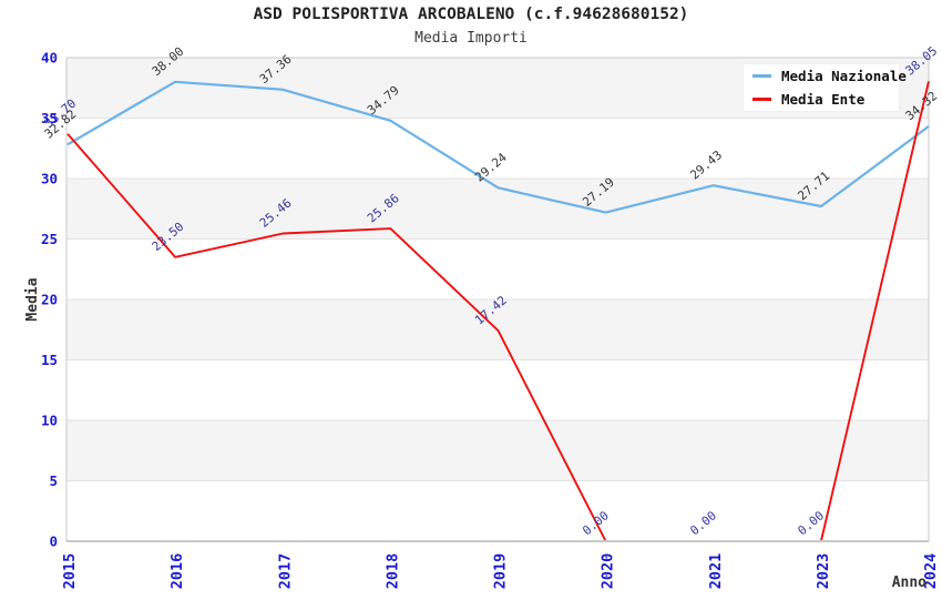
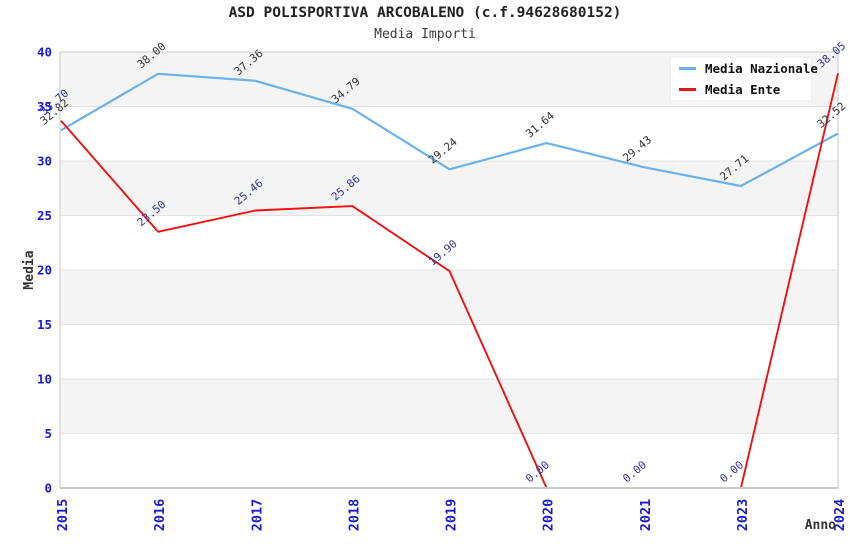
Media Ente/2019: 17.42 -> 19.90
Media Nazionale/2020: 27.19 -> 31.64
Media Nazionale/2024: 34.32 -> 32.52
